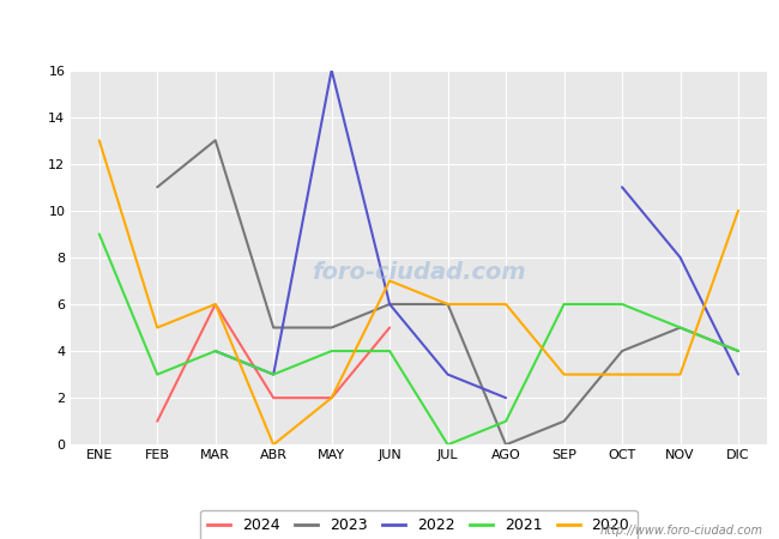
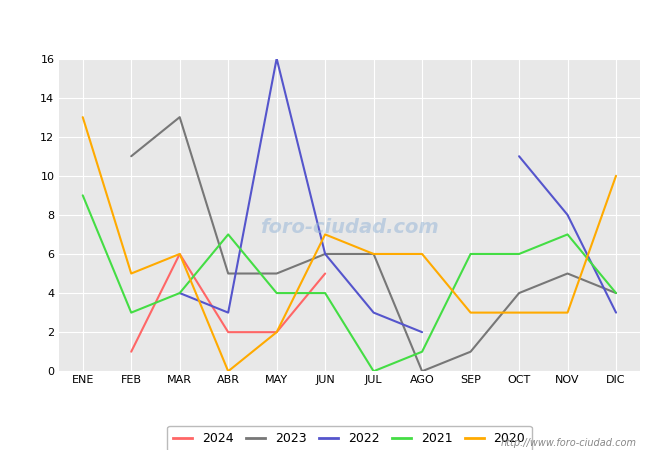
2021/ABR: 3 -> 7
2021/NOV: 5 -> 7
